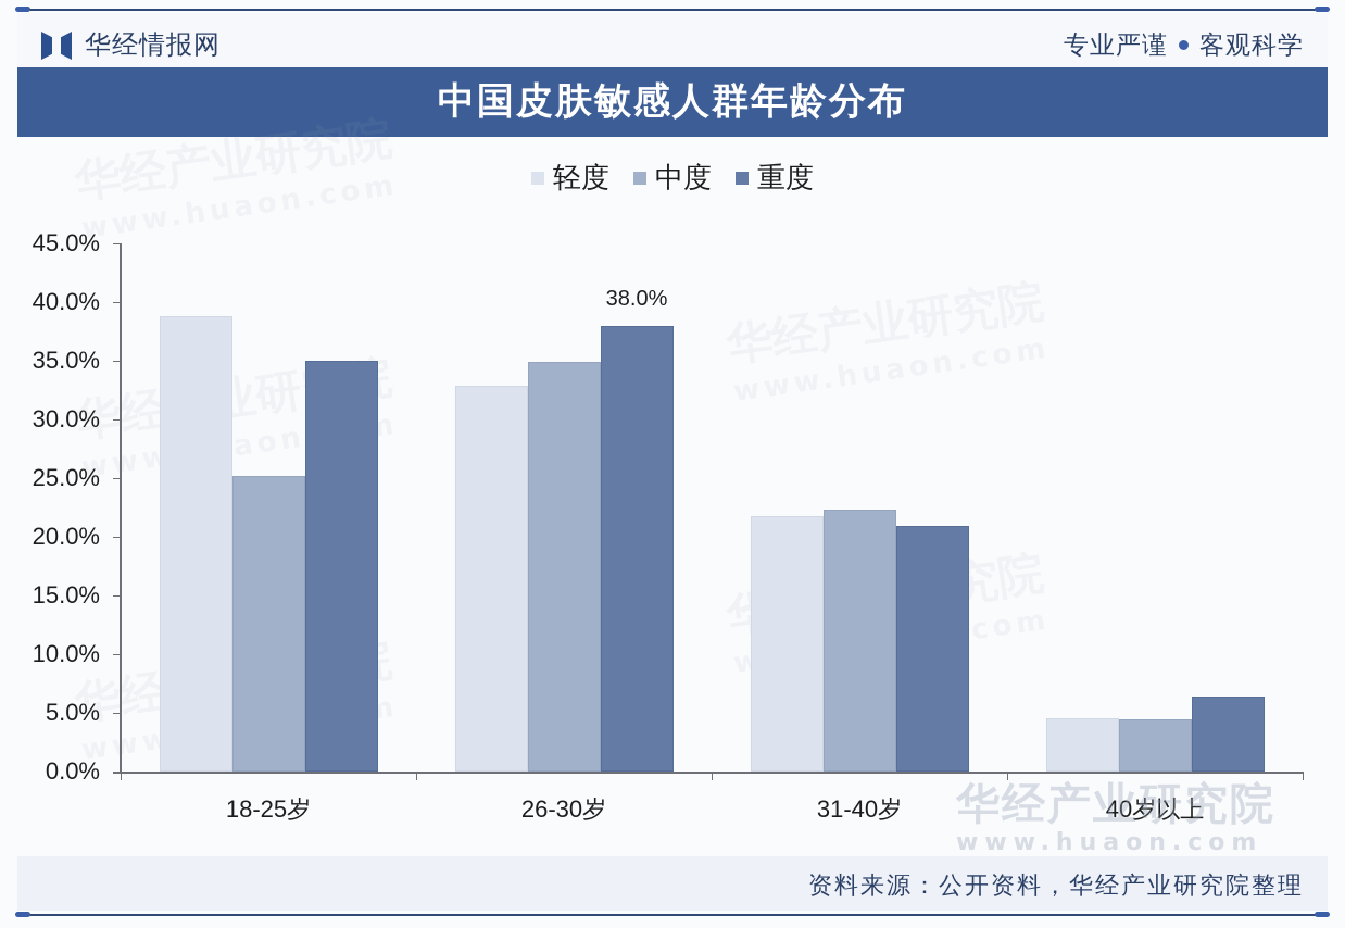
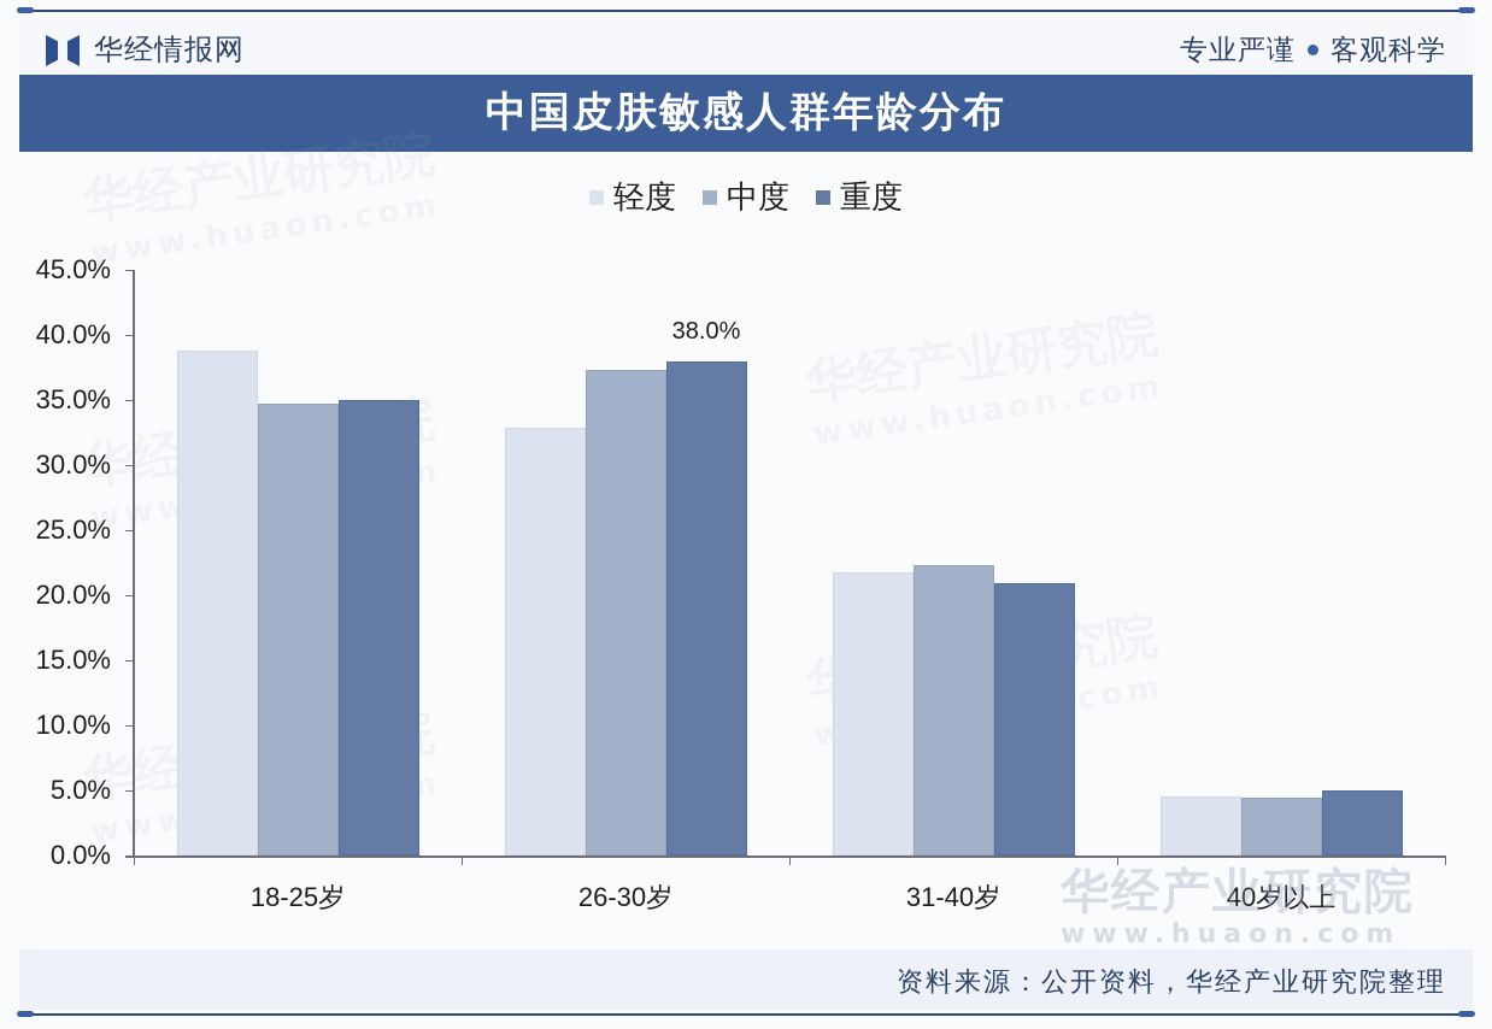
中度/18-25岁: 25.2% -> 34.7%
中度/26-30岁: 34.9% -> 37.3%
重度/40岁以上: 6.4% -> 5.0%
